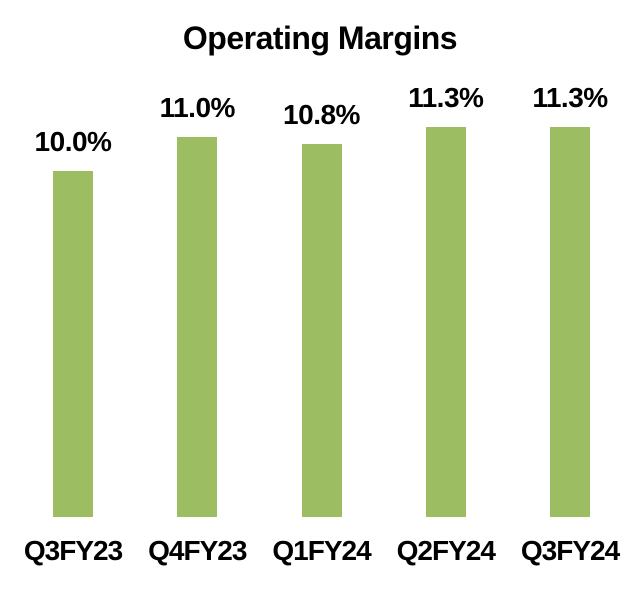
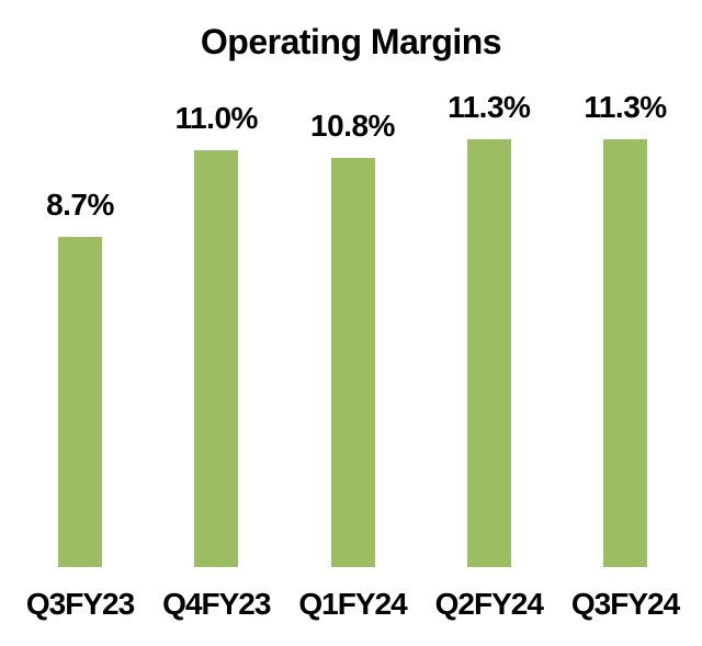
Q3FY23: 10.0% -> 8.7%
